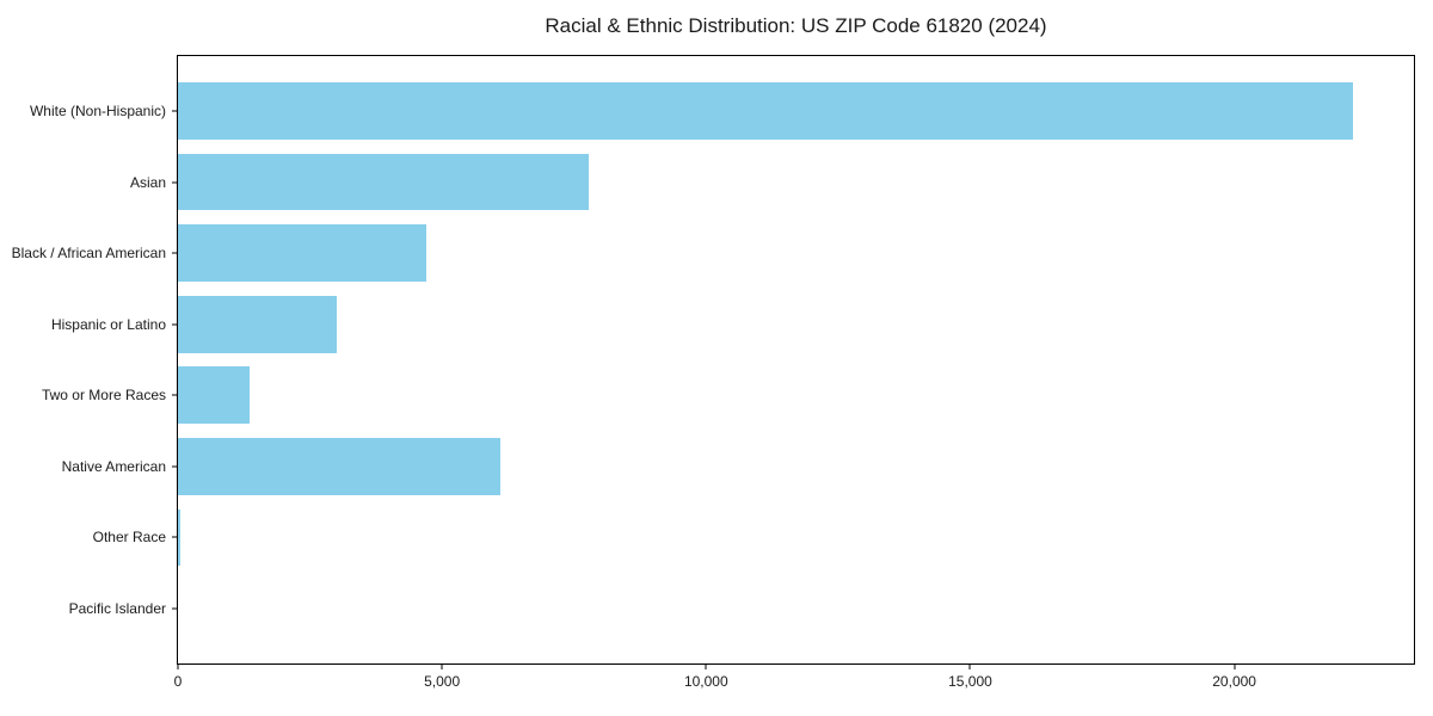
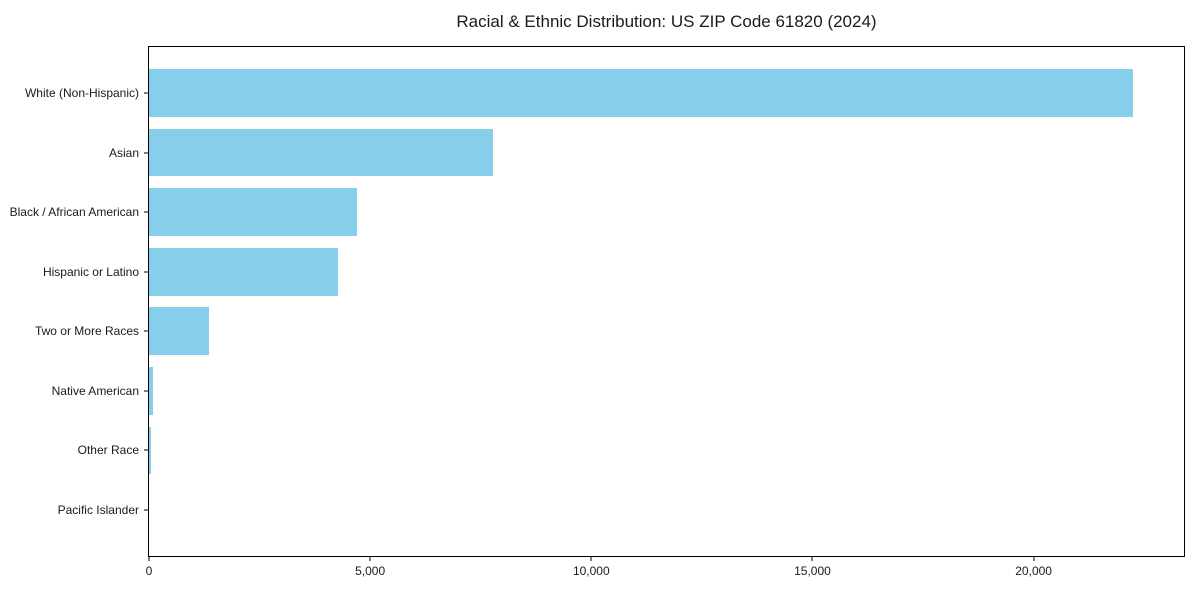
Hispanic or Latino: 3000 -> 4300
Native American: 6100 -> 100
